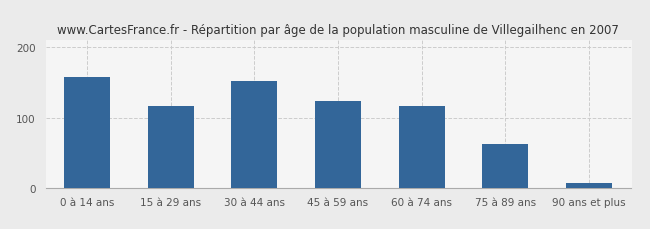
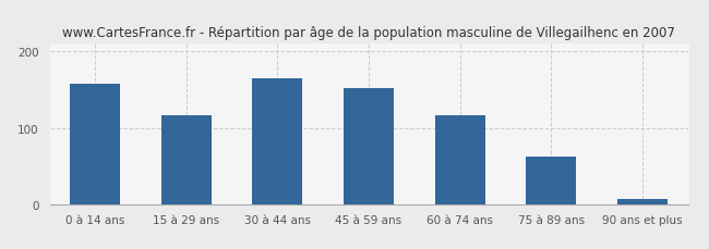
30 à 44 ans: 152 -> 165
45 à 59 ans: 124 -> 152
